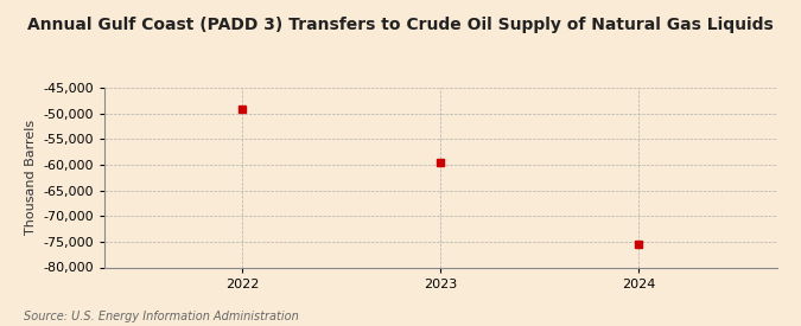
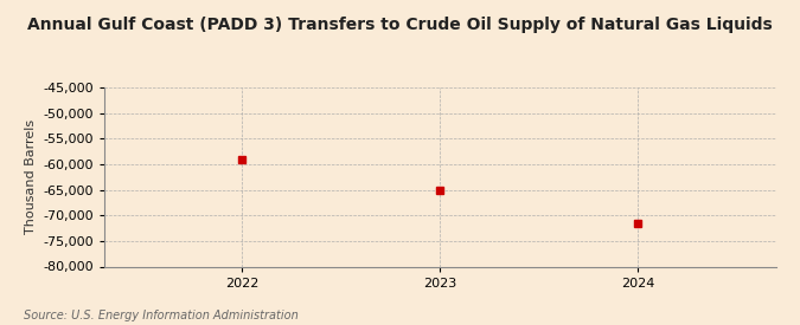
2022: -49,000 -> -59,000
2023: -59,500 -> -65,000
2024: -75,500 -> -71,500
